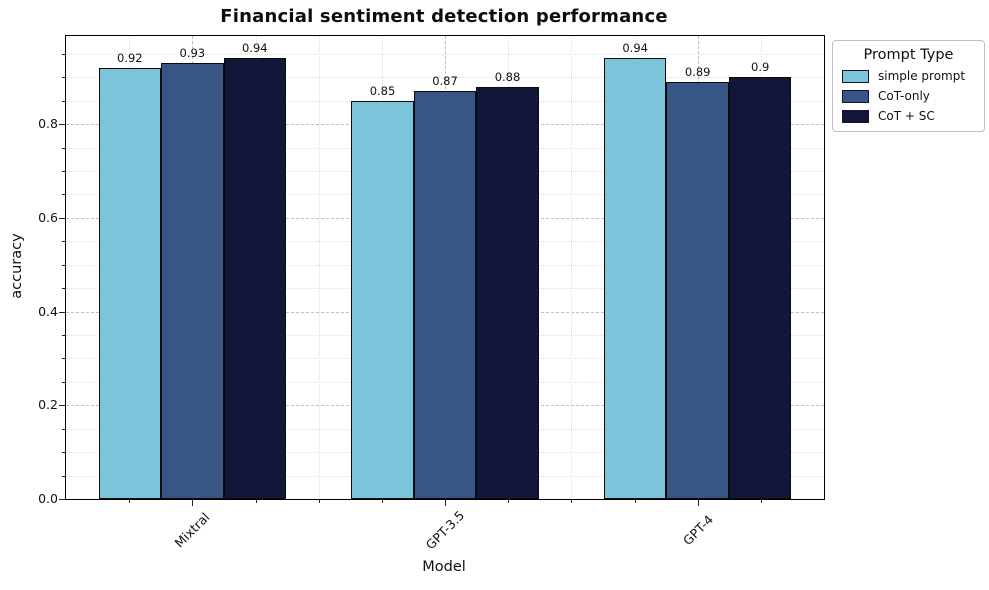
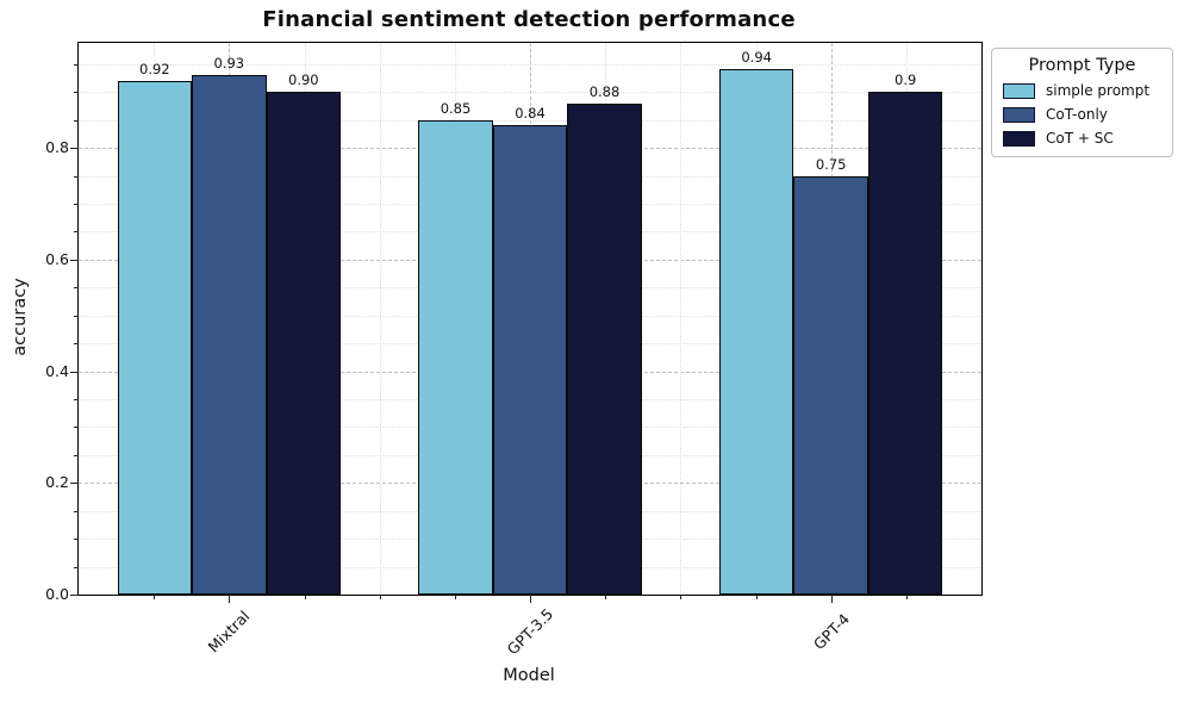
CoT + SC/Mixtral: 0.94 -> 0.90
CoT-only/GPT-3.5: 0.87 -> 0.84
CoT-only/GPT-4: 0.89 -> 0.75
